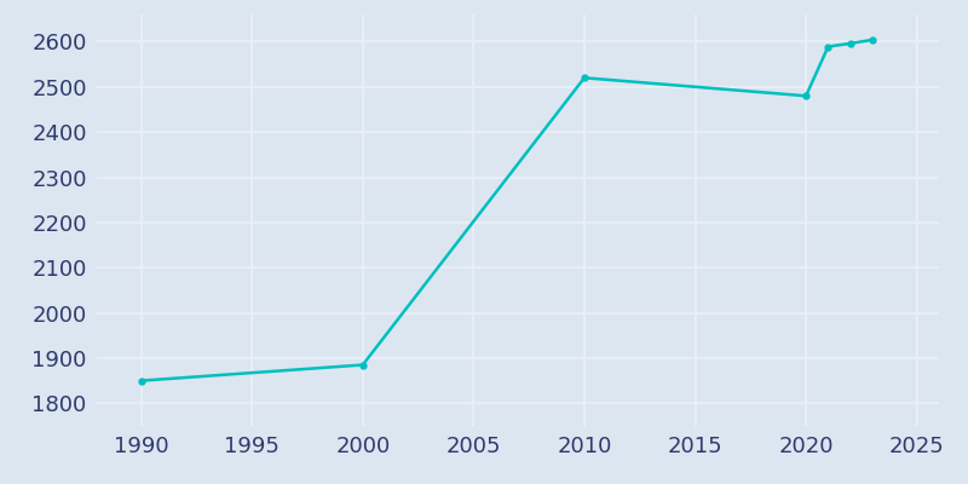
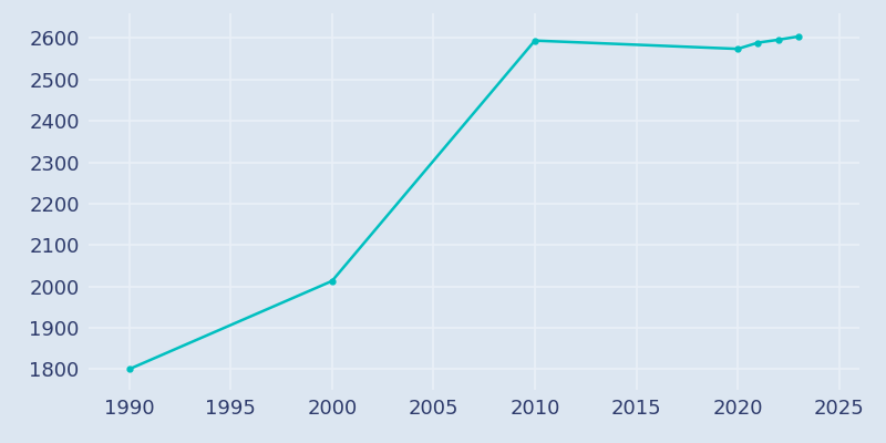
1990: 1850 -> 1800
2000: 1885 -> 2013
2010: 2520 -> 2594
2020: 2480 -> 2574
